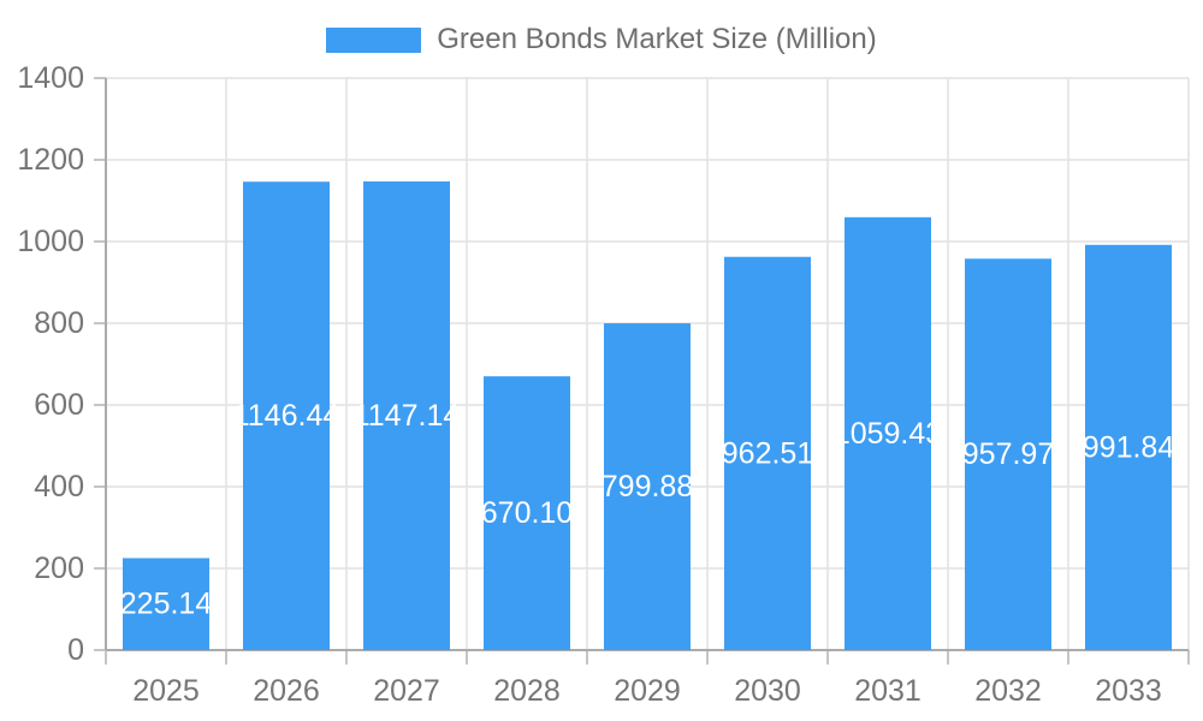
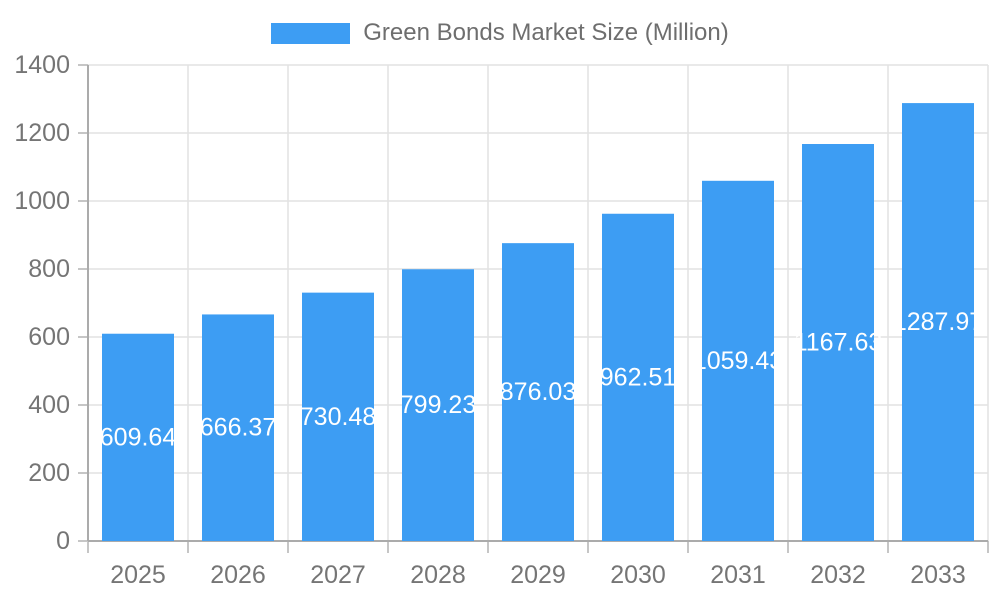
2025: 225.14 -> 609.64
2026: 1146.44 -> 666.37
2027: 1147.14 -> 730.48
2028: 670.10 -> 799.23
2029: 799.88 -> 876.03
2032: 957.97 -> 1167.63
2033: 991.84 -> 1287.97
